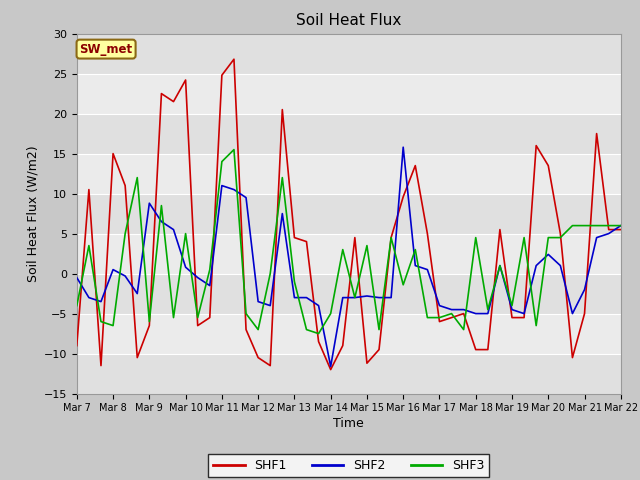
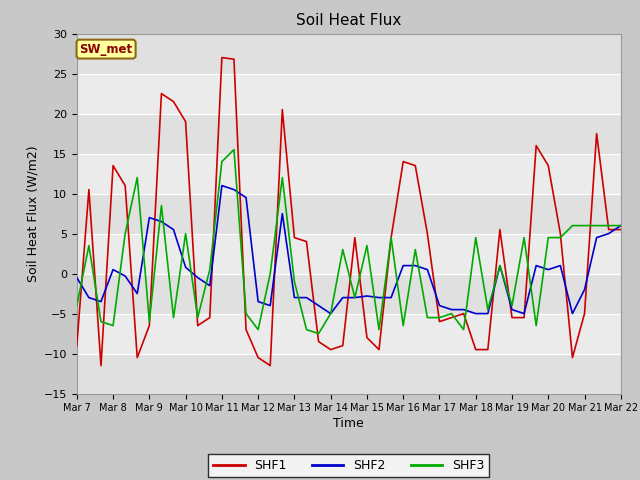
SHF1/Mar 8: 15.0 -> 13.5
SHF2/Mar 9: 8.8 -> 7.0
SHF1/Mar 10: 24.2 -> 19.0
SHF1/Mar 11: 24.8 -> 27.0
SHF1/Mar 14: -12.0 -> -9.5
SHF2/Mar 14: -11.6 -> -5.0
SHF1/Mar 15: -11.2 -> -8.0
SHF1/Mar 16: 9.6 -> 14.0
SHF2/Mar 16: 15.8 -> 1.0
SHF3/Mar 16: -1.4 -> -6.5
SHF2/Mar 20: 2.4 -> 0.5
